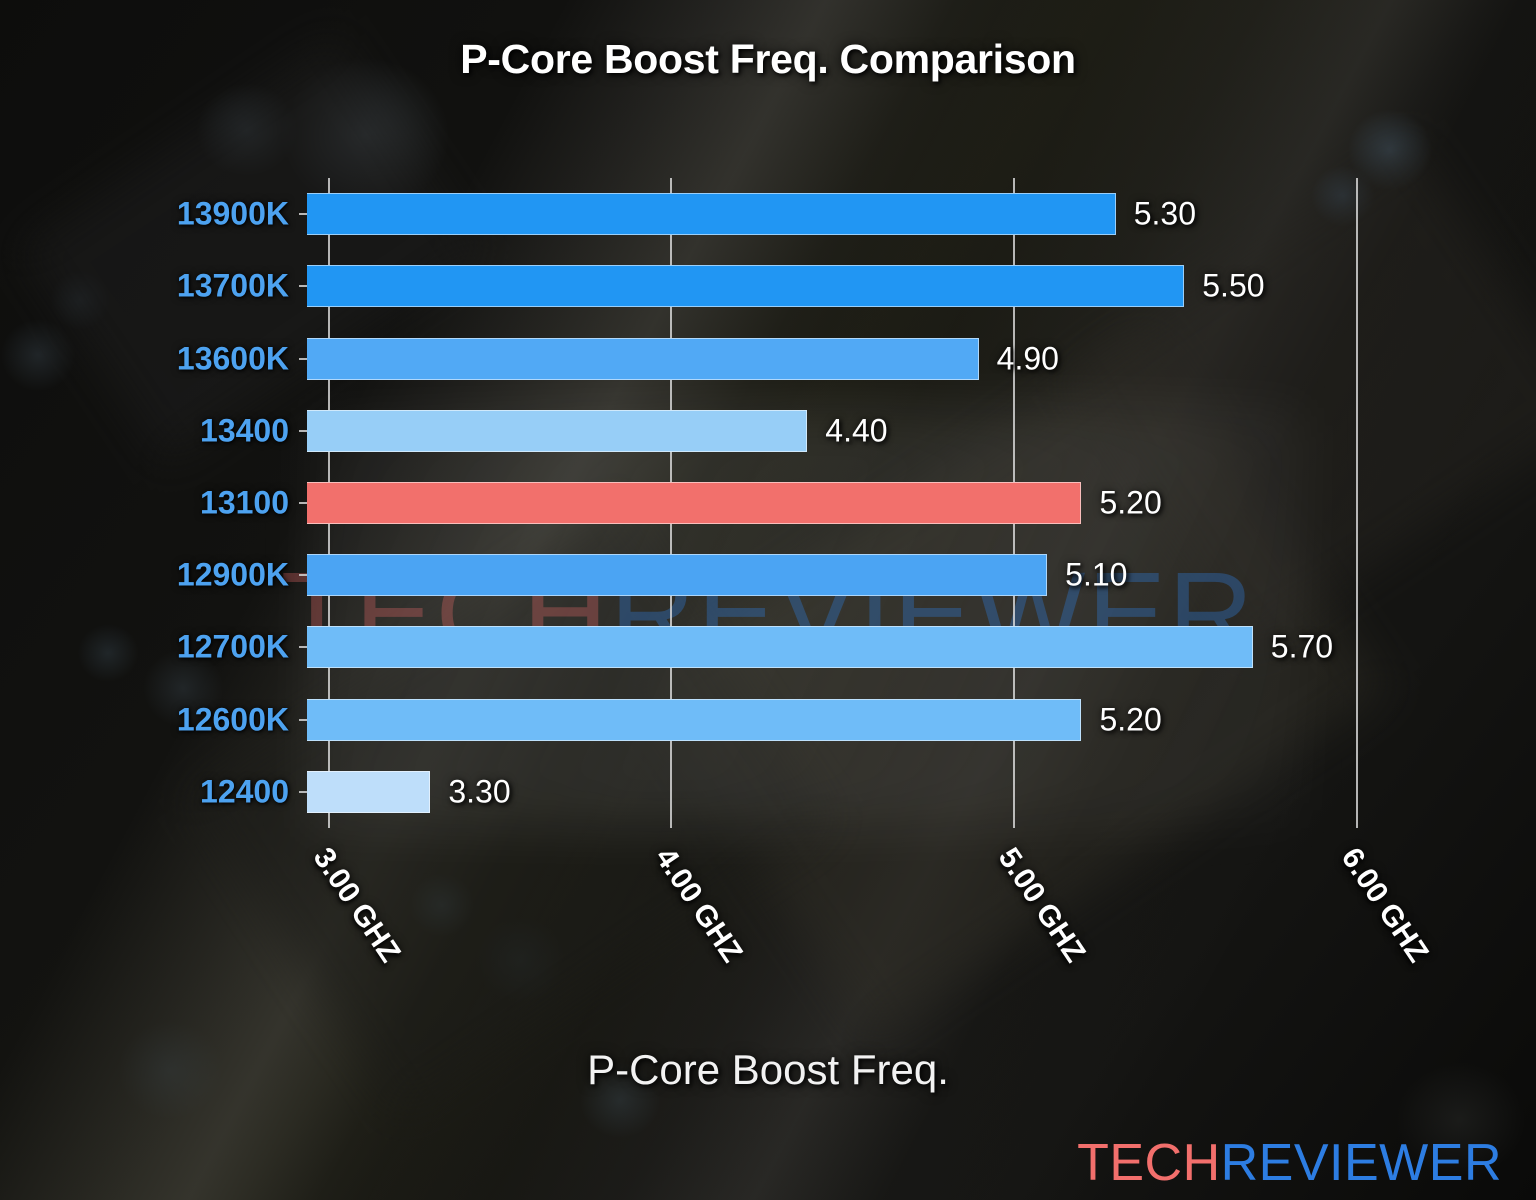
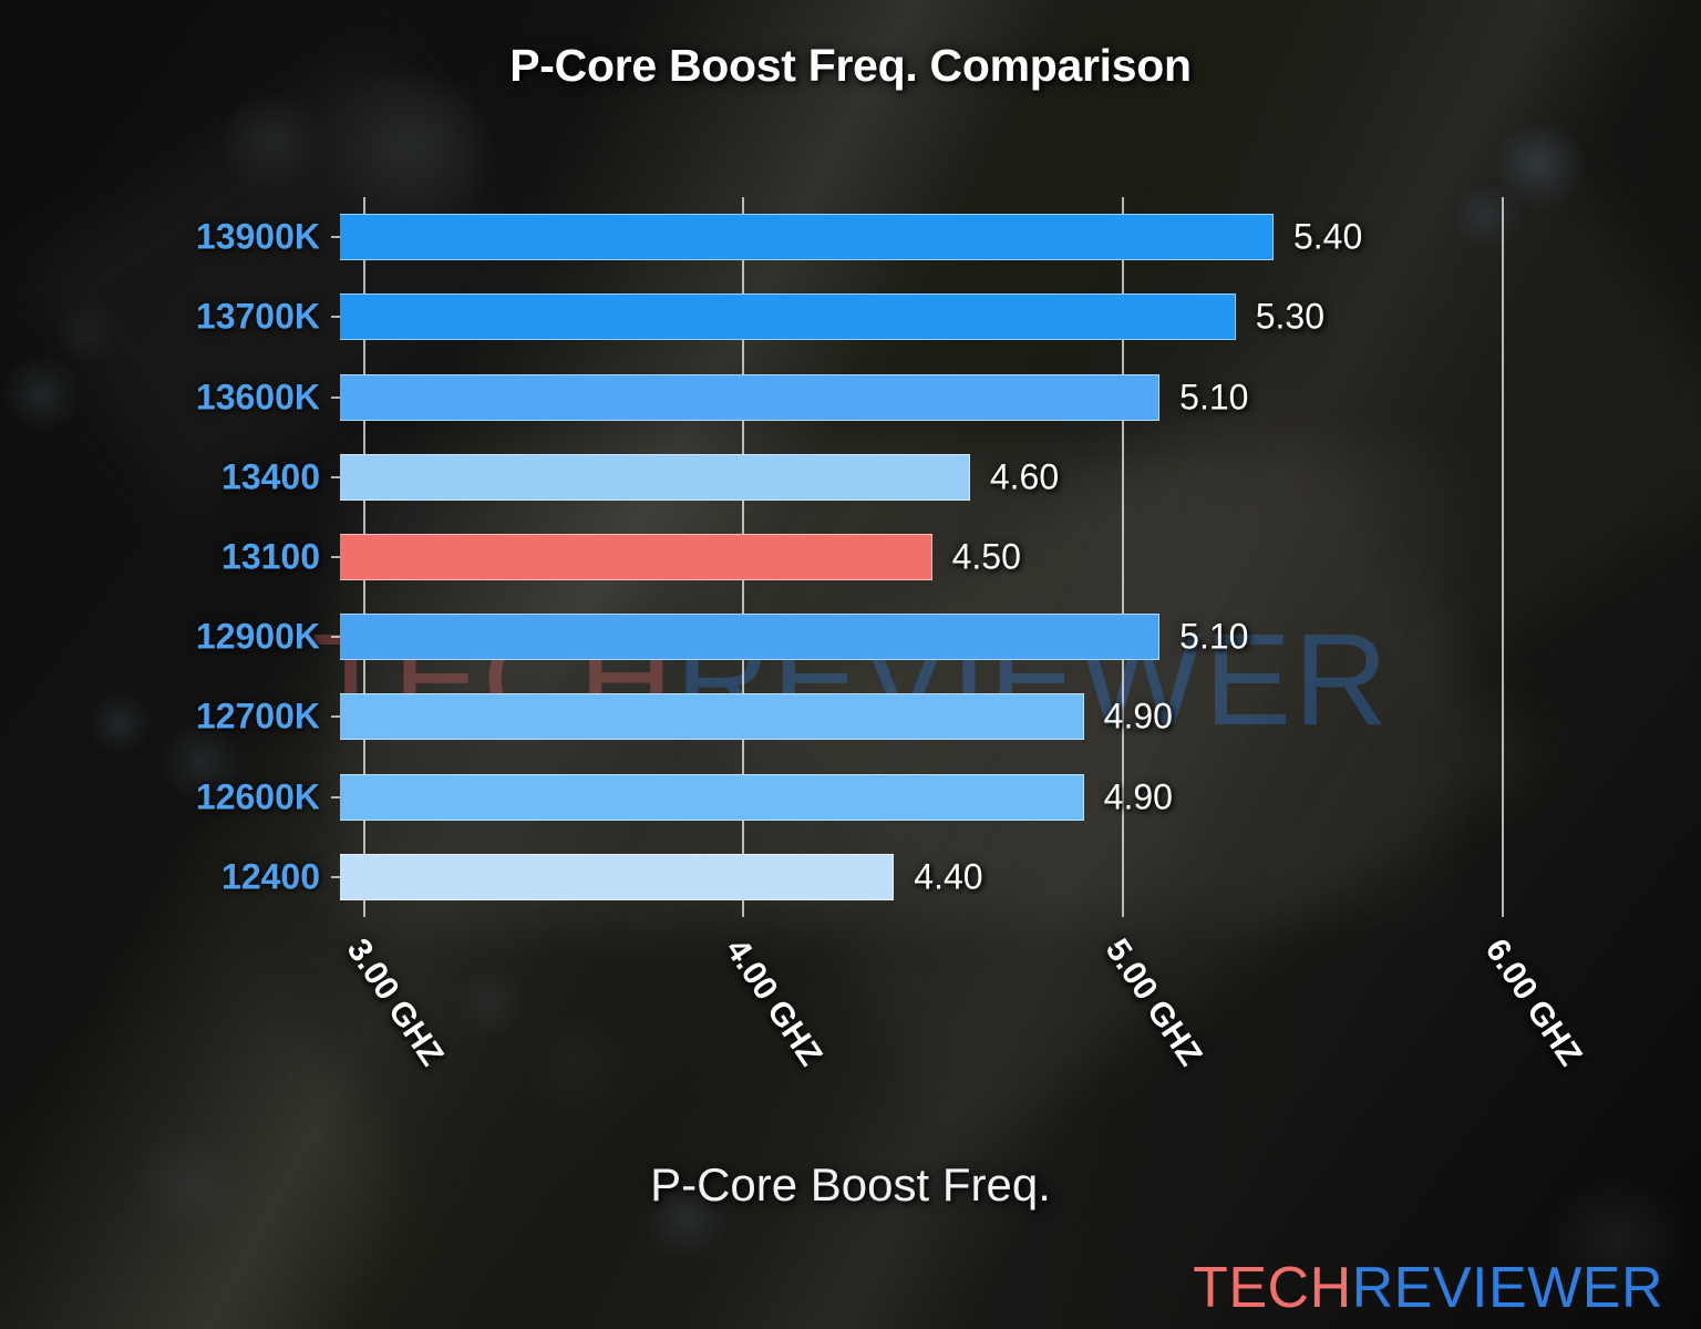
13900K: 5.30 -> 5.40
13700K: 5.50 -> 5.30
13600K: 4.90 -> 5.10
13400: 4.40 -> 4.60
13100: 5.20 -> 4.50
12700K: 5.70 -> 4.90
12600K: 5.20 -> 4.90
12400: 3.30 -> 4.40
